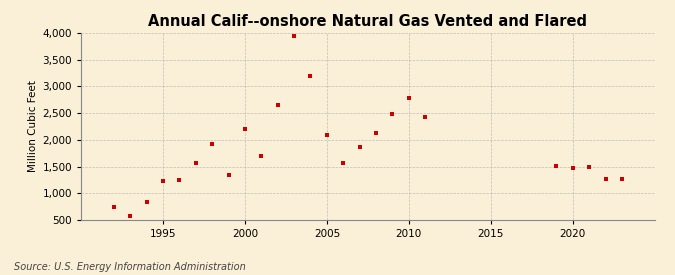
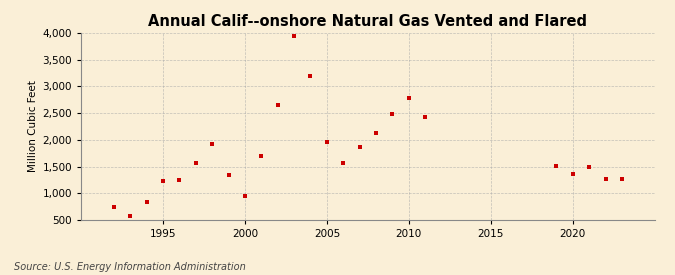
2000: 2,200 -> 940
2005: 2,100 -> 1,960
2020: 1,470 -> 1,360
